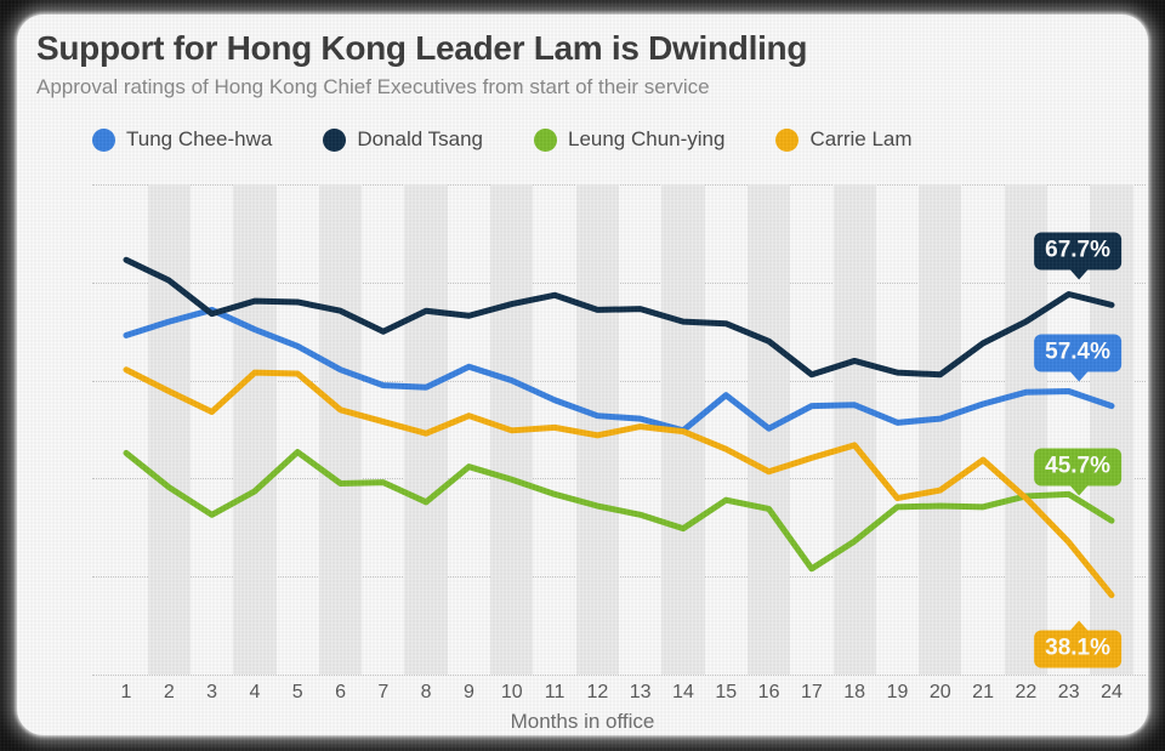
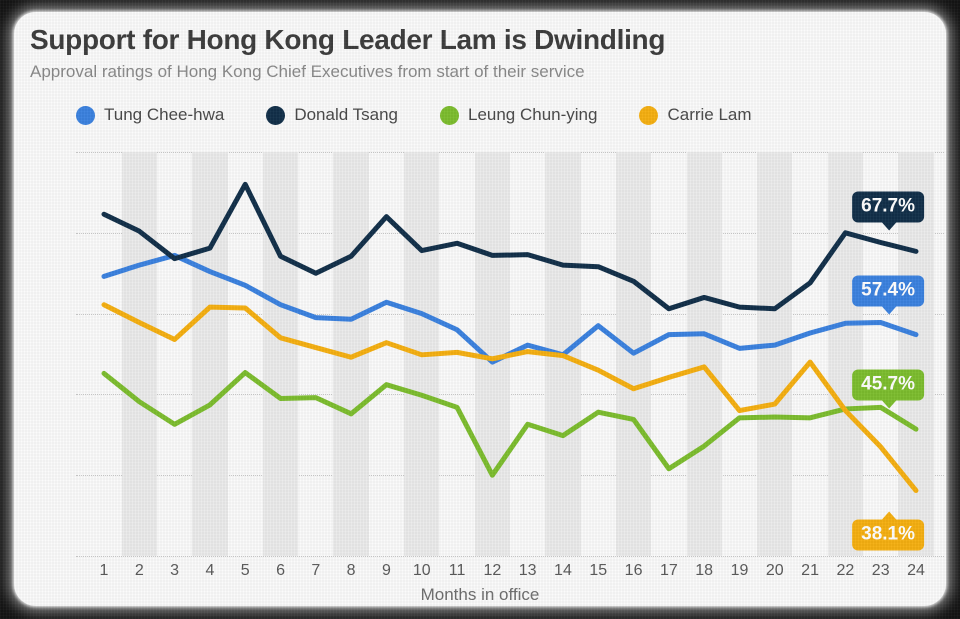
Donald Tsang/5: 68% -> 76%
Donald Tsang/9: 67% -> 72%
Tung Chee-hwa/12: 56% -> 54%
Leung Chun-ying/12: 47% -> 40%
Carrie Lam/21: 52% -> 54%
Donald Tsang/22: 66% -> 70%
